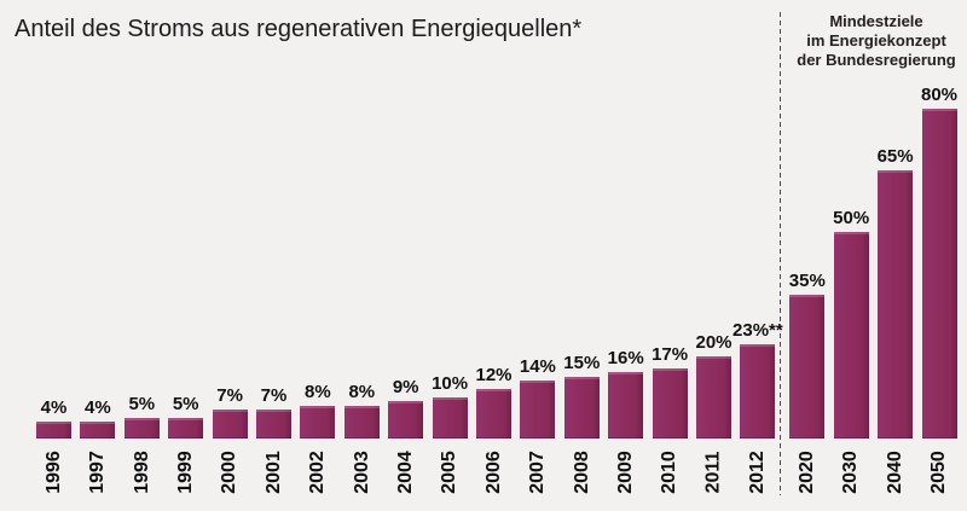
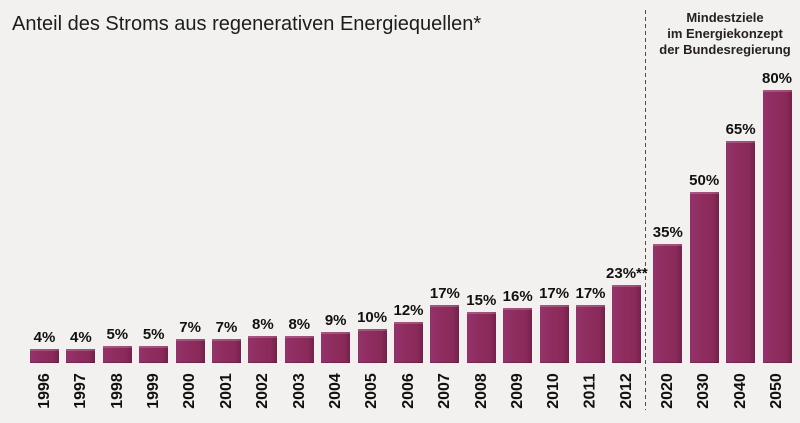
2007: 14% -> 17%
2011: 20% -> 17%
